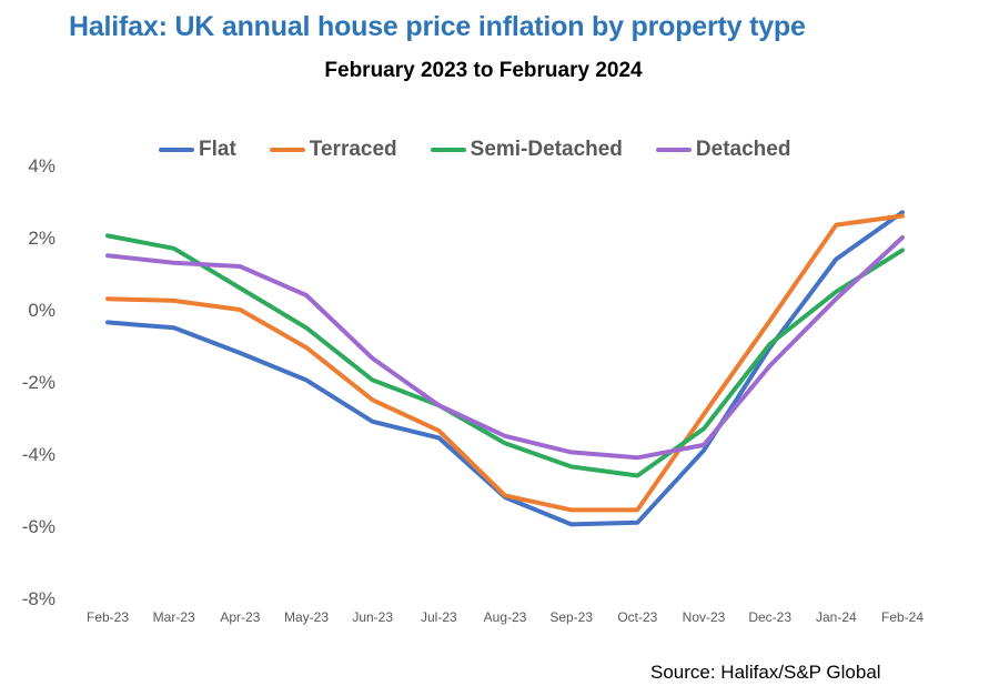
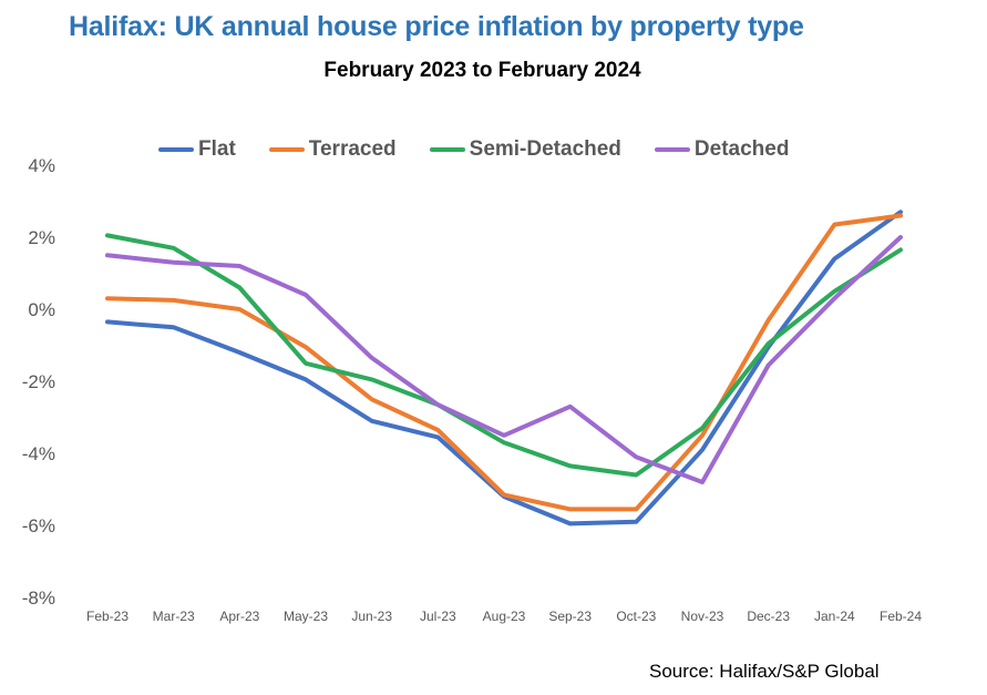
Semi-Detached/May-23: -0.5% -> -1.5%
Detached/Sep-23: -4.0% -> -2.7%
Terraced/Nov-23: -2.9% -> -3.5%
Detached/Nov-23: -3.8% -> -4.8%
